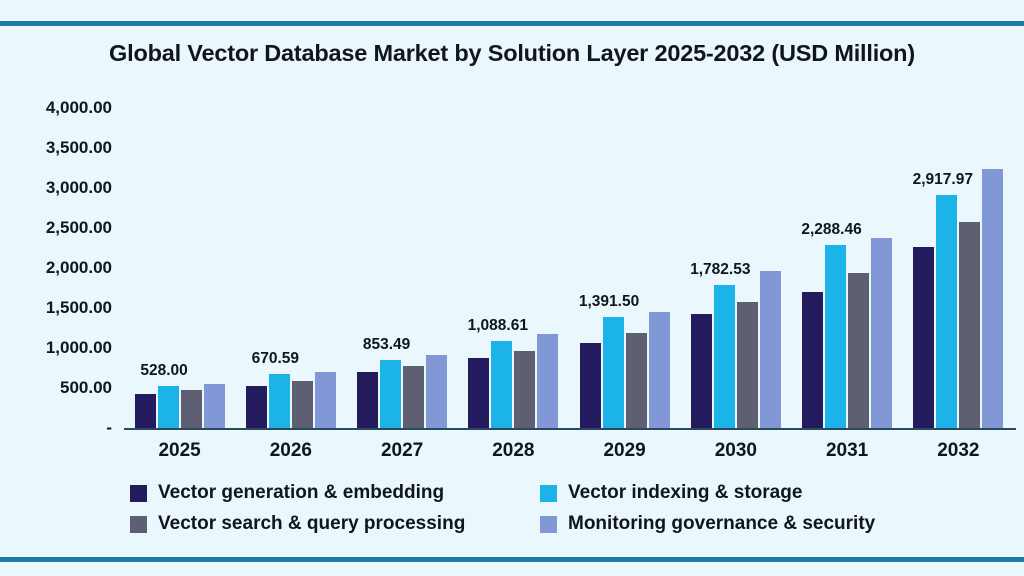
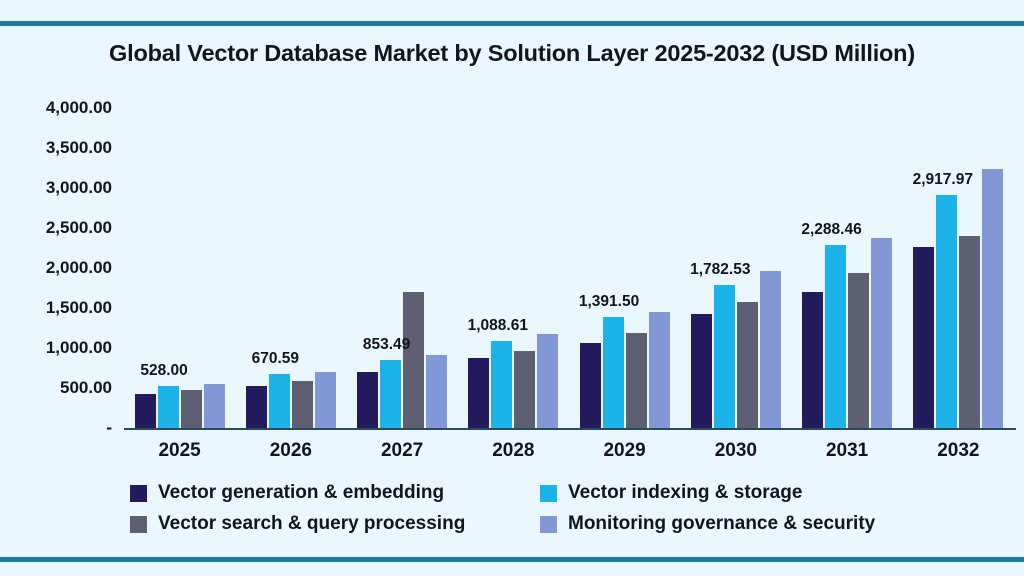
Vector search & query processing/2027: 800 -> 1700
Vector search & query processing/2032: 2600 -> 2400
